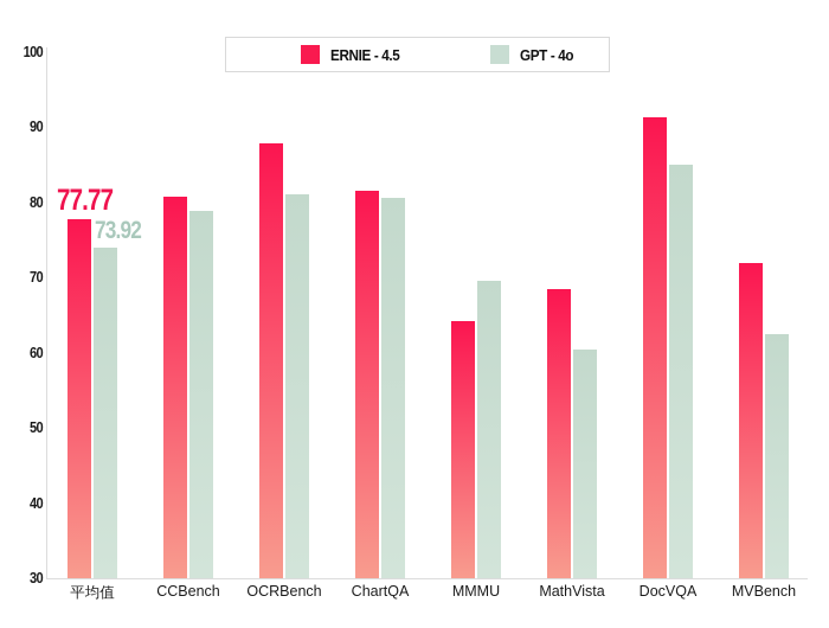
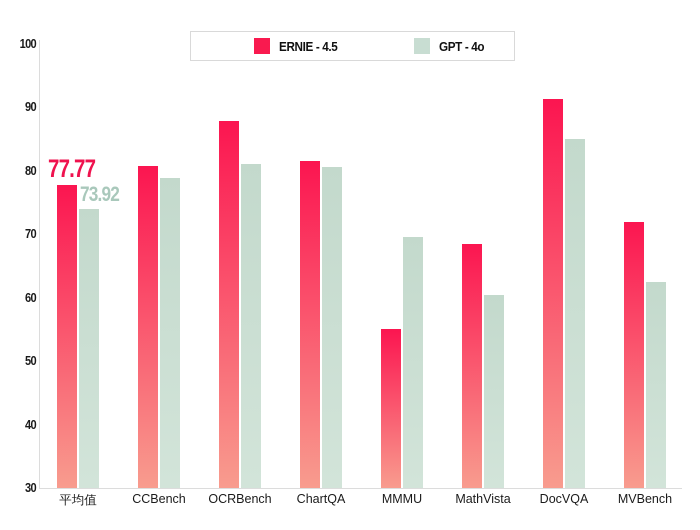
ERNIE - 4.5/MMMU: 64 -> 55
